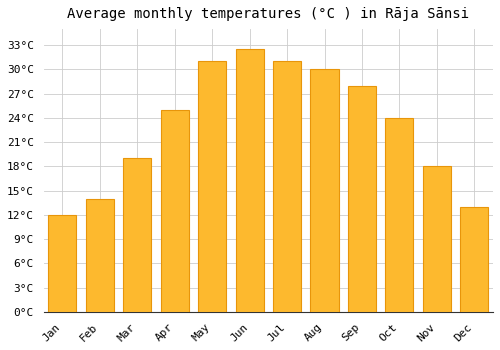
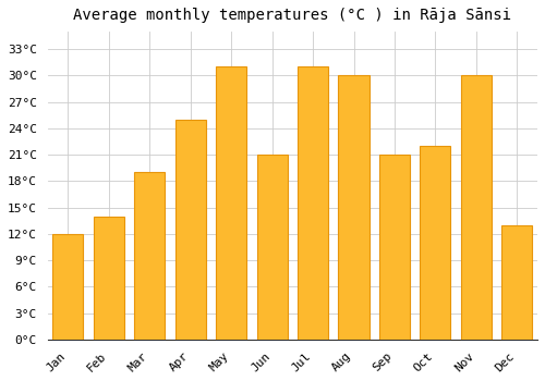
Jun: 32.5°C -> 21.0°C
Sep: 28.0°C -> 21.0°C
Oct: 24.0°C -> 22.0°C
Nov: 18.0°C -> 30.0°C
